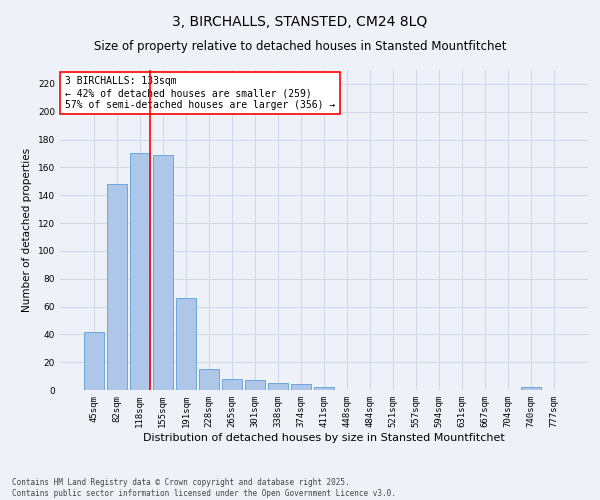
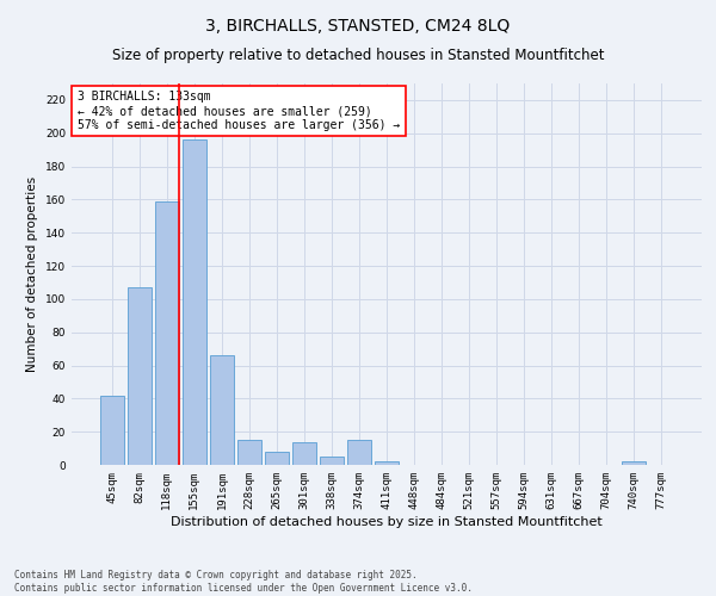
82sqm: 148 -> 107
118sqm: 170 -> 159
155sqm: 169 -> 196
301sqm: 7 -> 14
374sqm: 4 -> 15
